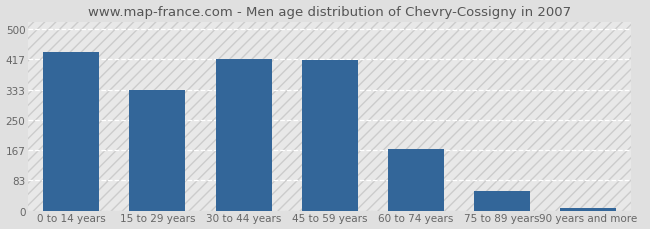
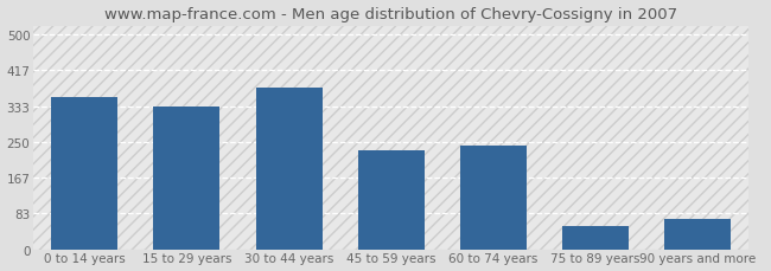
0 to 14 years: 435 -> 355
30 to 44 years: 418 -> 375
45 to 59 years: 413 -> 230
60 to 74 years: 170 -> 240
90 years and more: 8 -> 70
